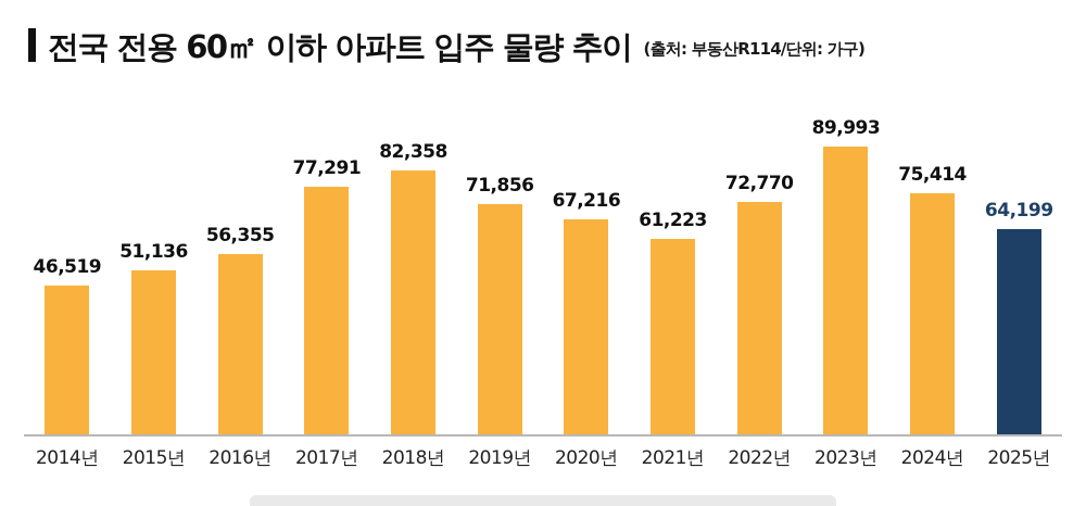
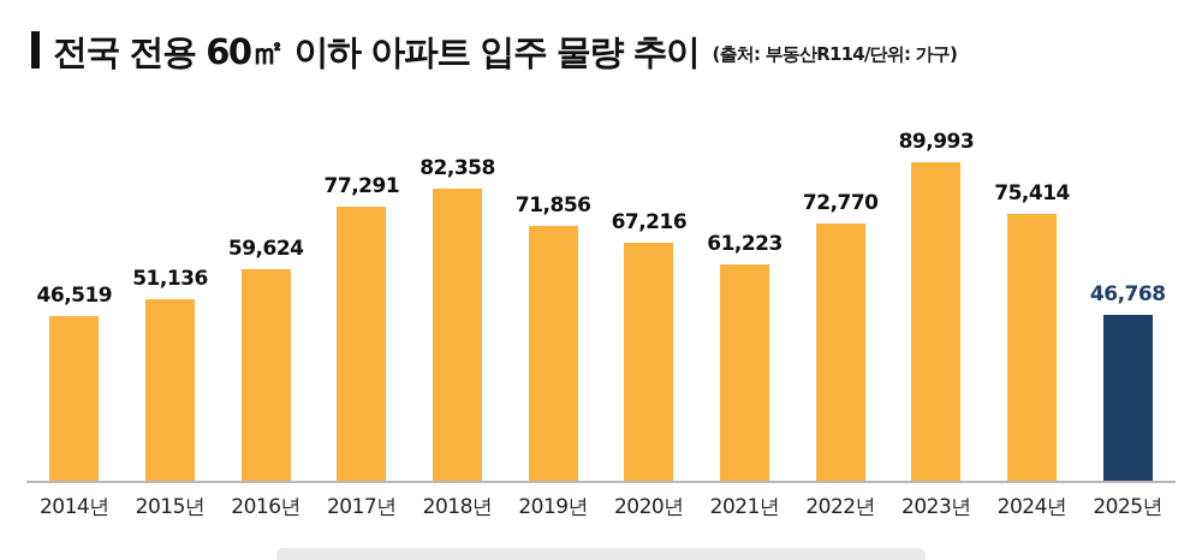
2016년: 56,355 -> 59,624
2025년: 64,199 -> 46,768
